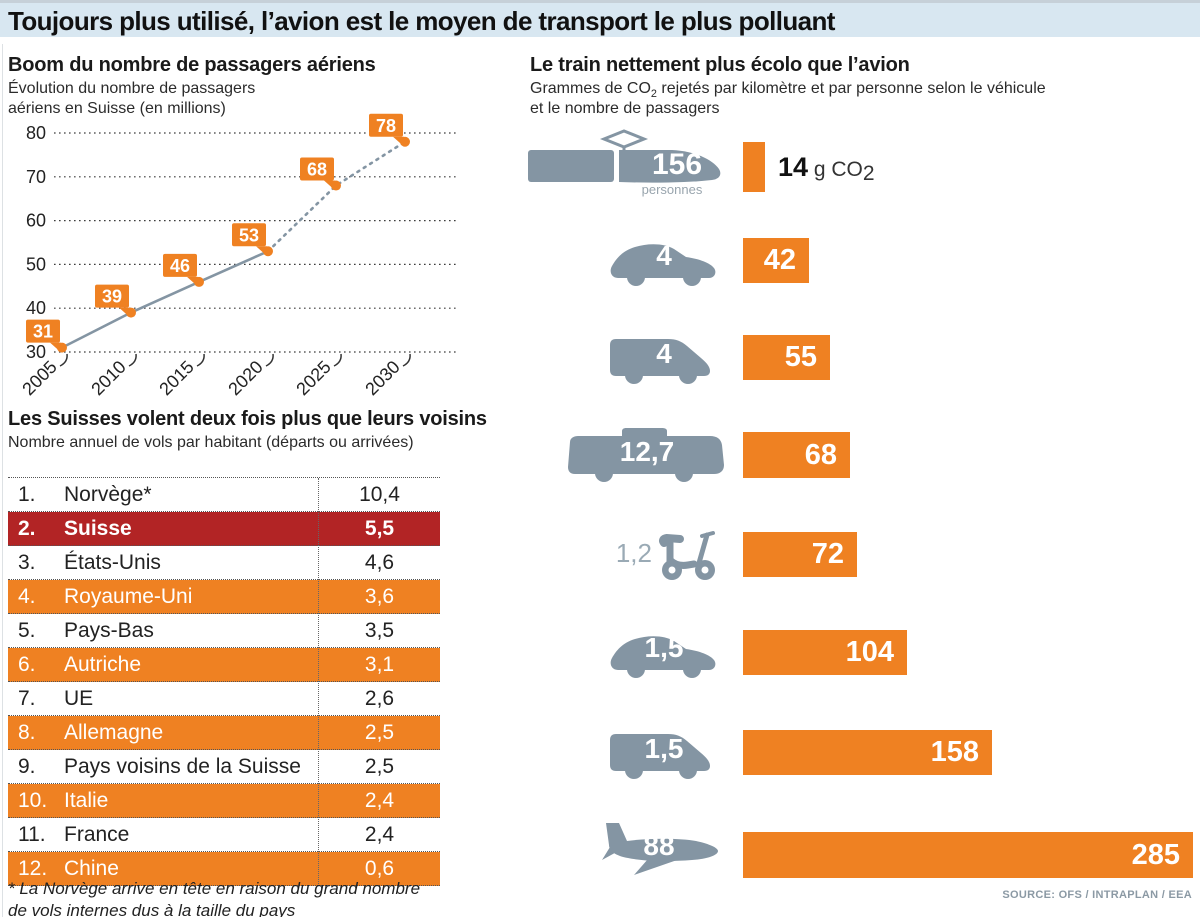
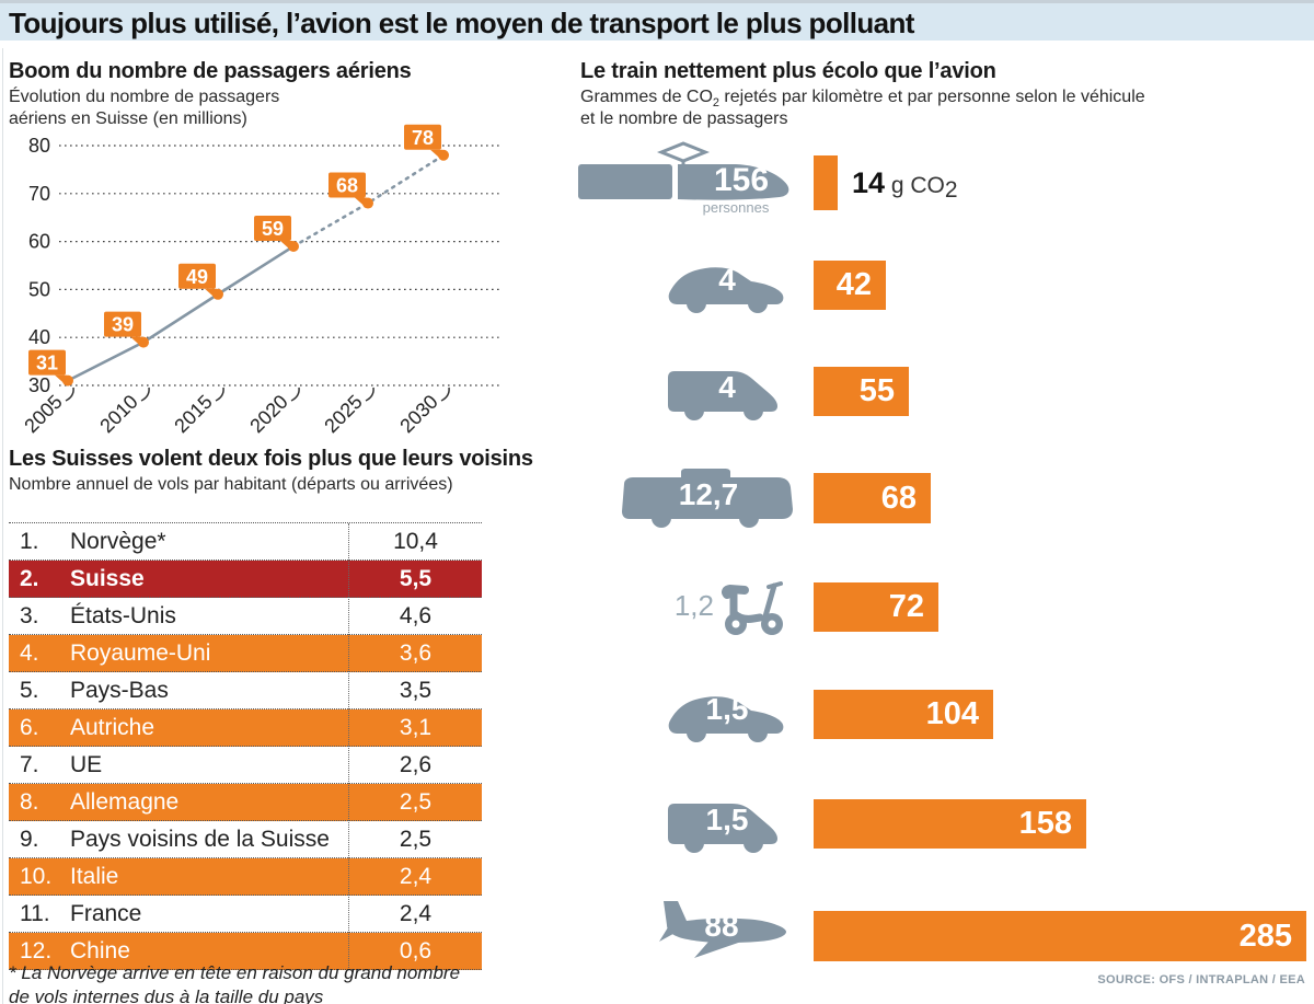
Boom du nombre de passagers aériens/2015: 46 -> 49
Boom du nombre de passagers aériens/2020: 53 -> 59
